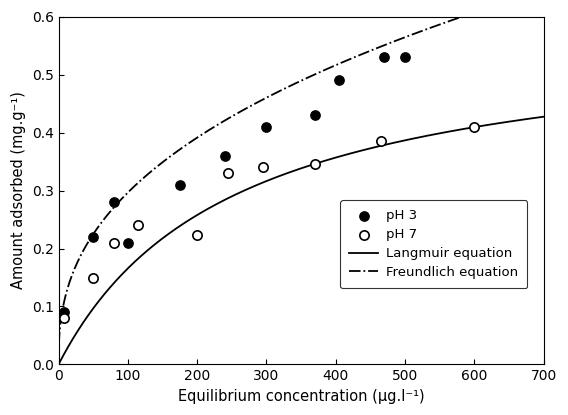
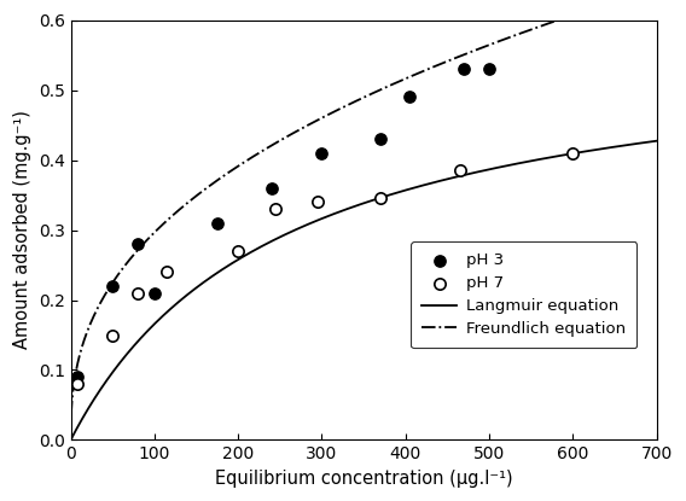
pH 7/200: 0.224 -> 0.270
